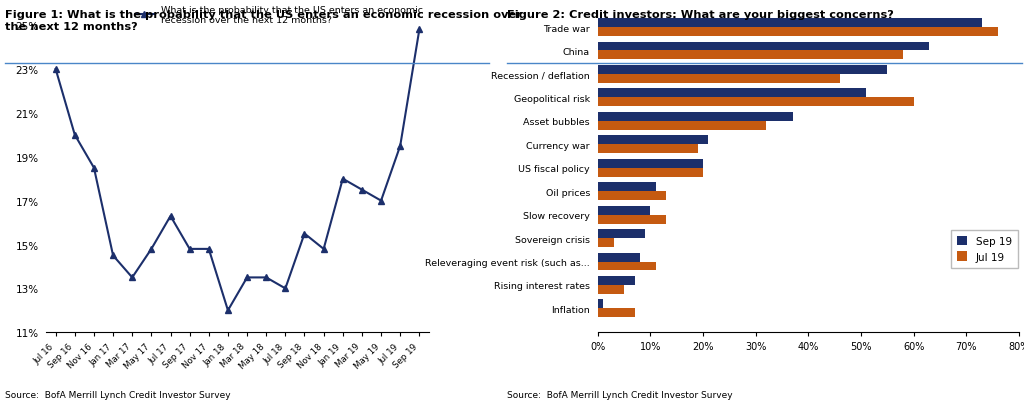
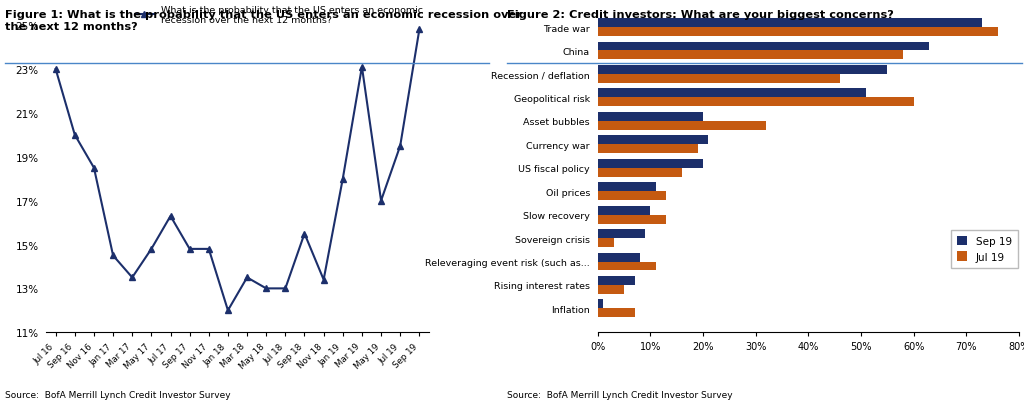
May 18: 13.5% -> 13.0%
Nov 18: 14.8% -> 13.4%
Mar 19: 17.5% -> 23.1%
Sep 19/Asset bubbles: 37% -> 20%
Jul 19/US fiscal policy: 20% -> 16%
